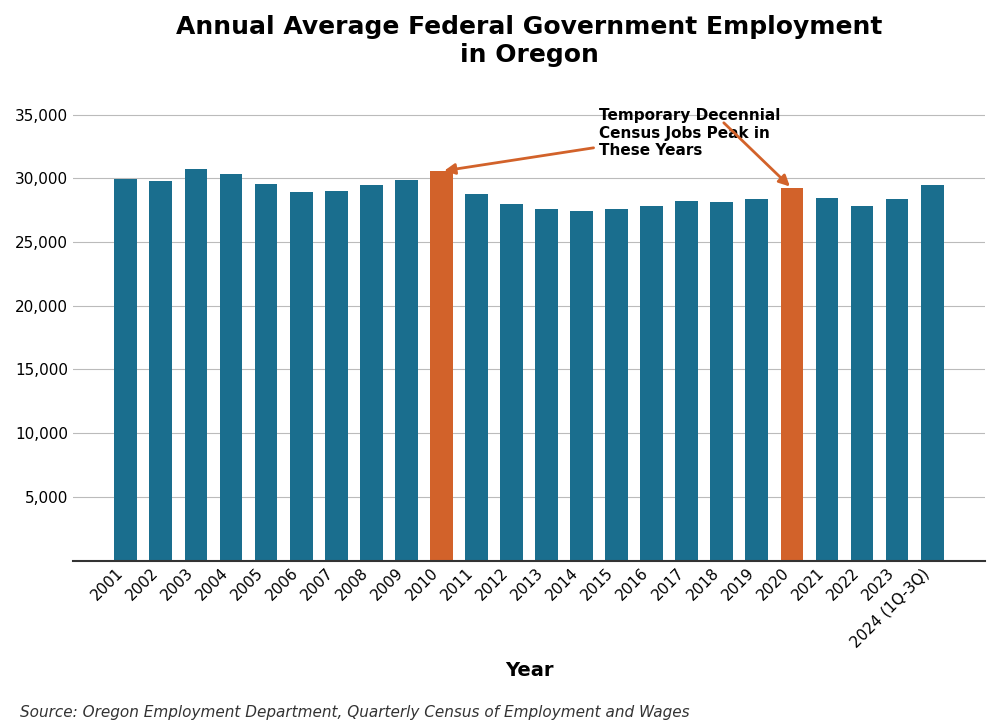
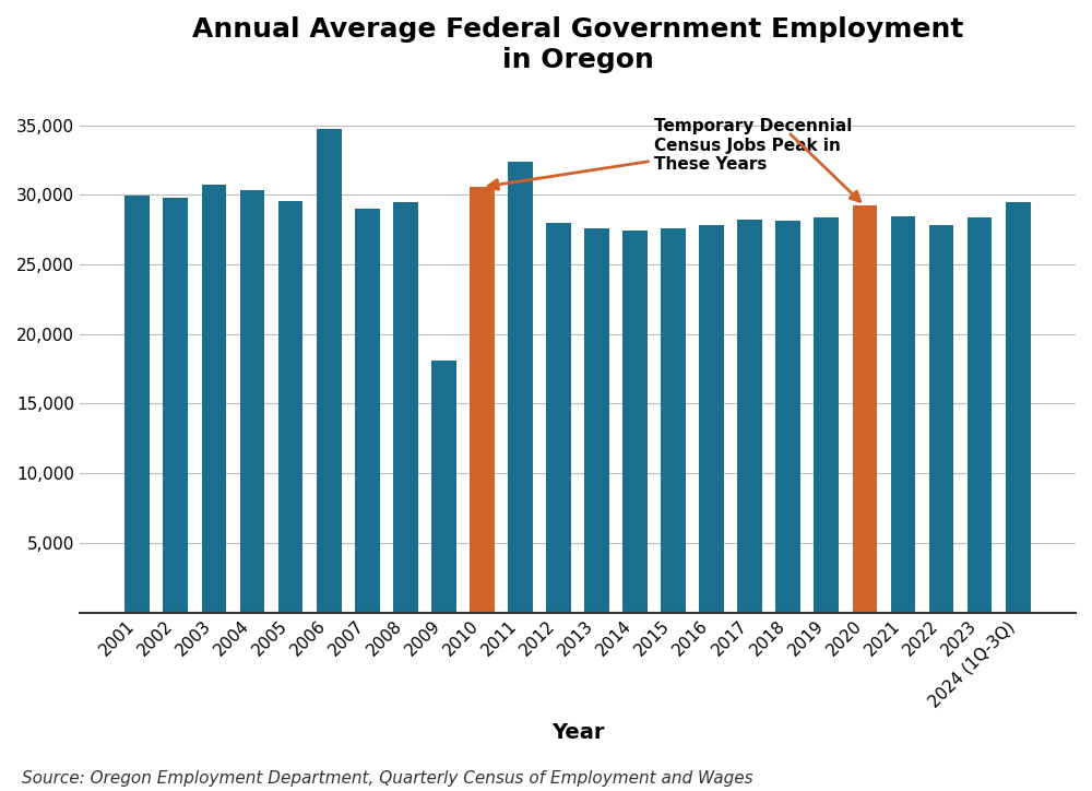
2006: 29,000 -> 34,700
2009: 29,900 -> 18,100
2011: 28,800 -> 32,400
